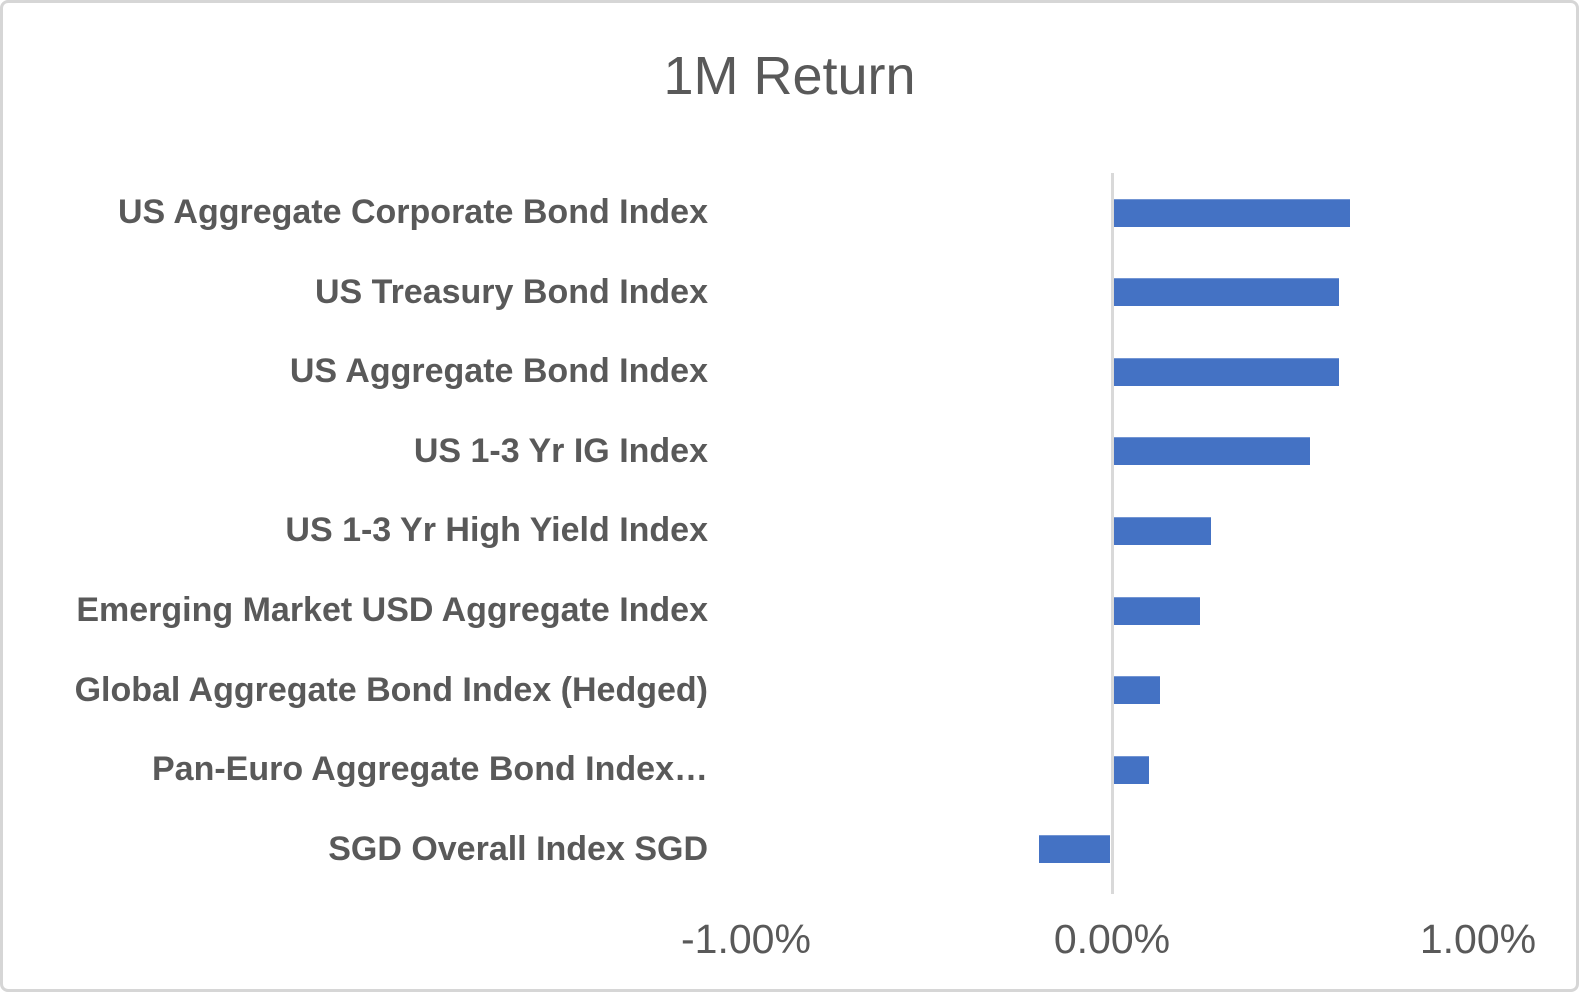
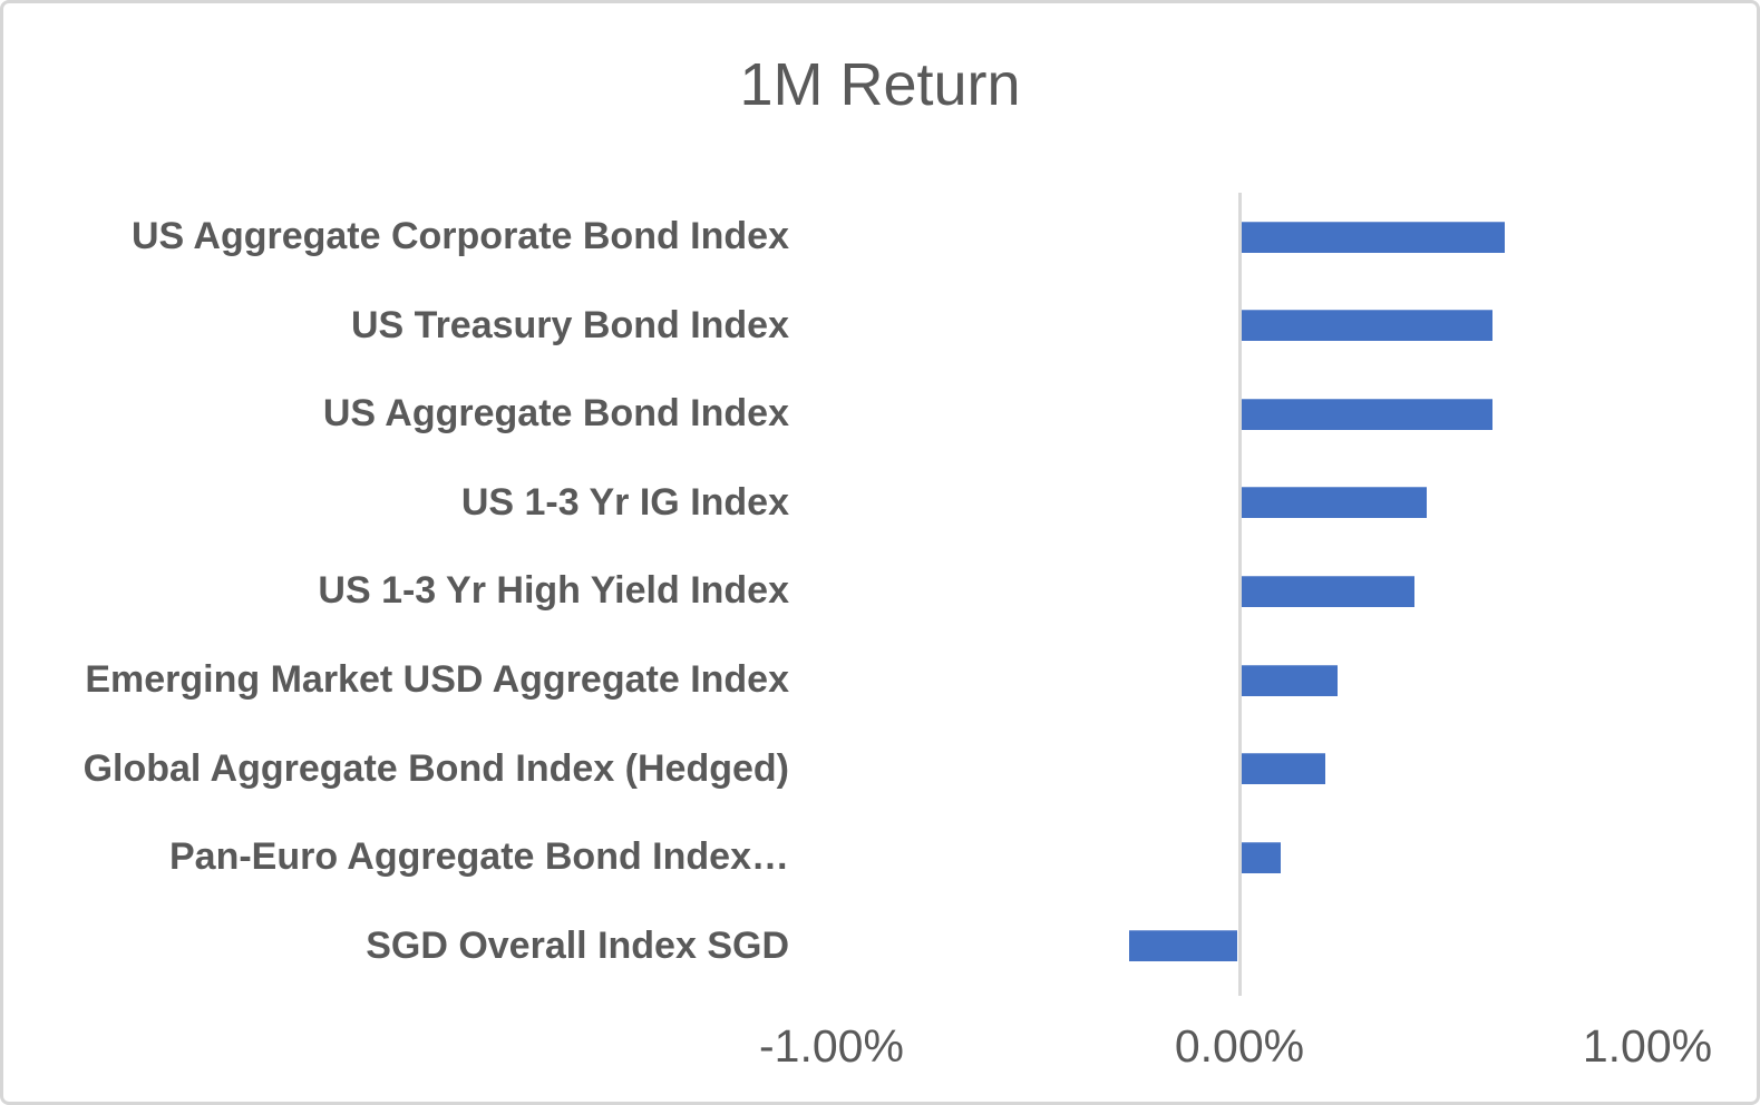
US 1-3 Yr IG Index: 0.54% -> 0.46%
US 1-3 Yr High Yield Index: 0.27% -> 0.43%
Global Aggregate Bond Index (Hedged): 0.13% -> 0.21%
SGD Overall Index SGD: -0.20% -> -0.27%
